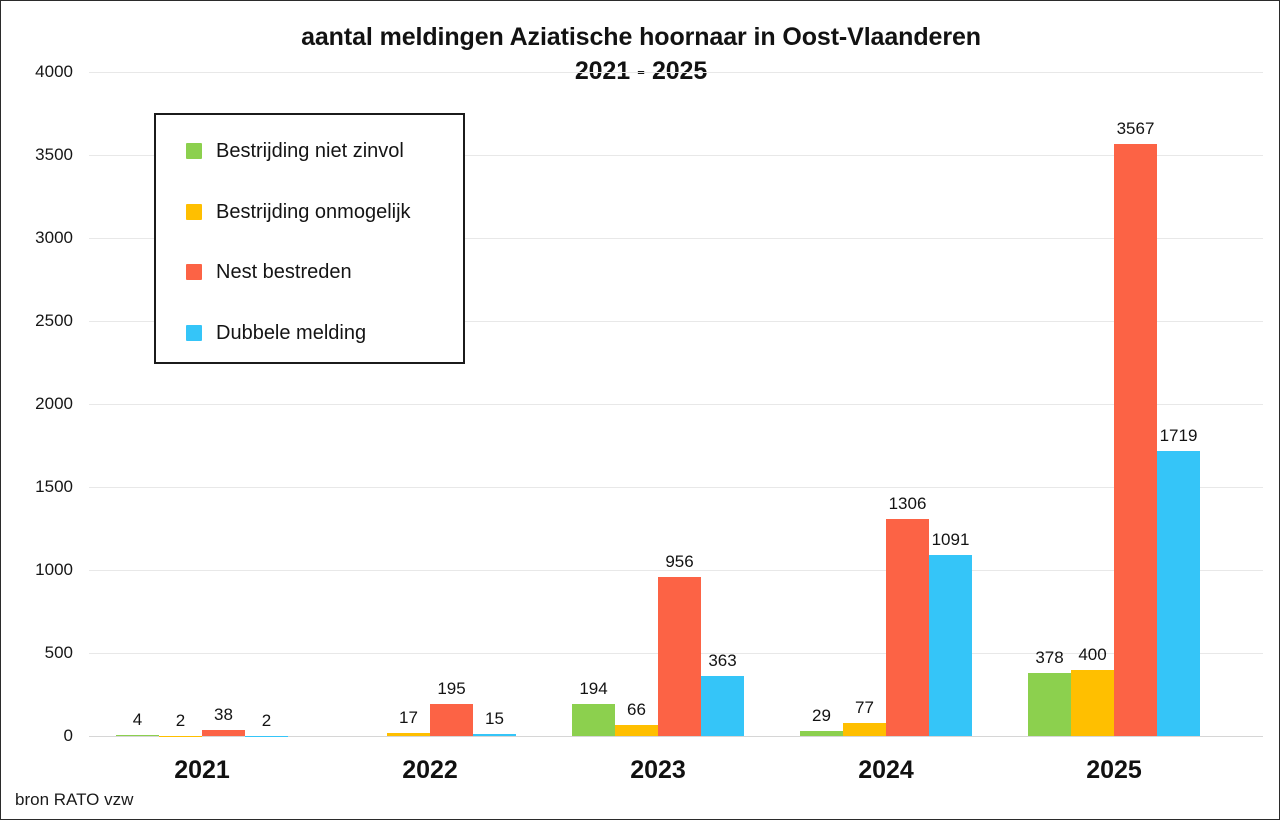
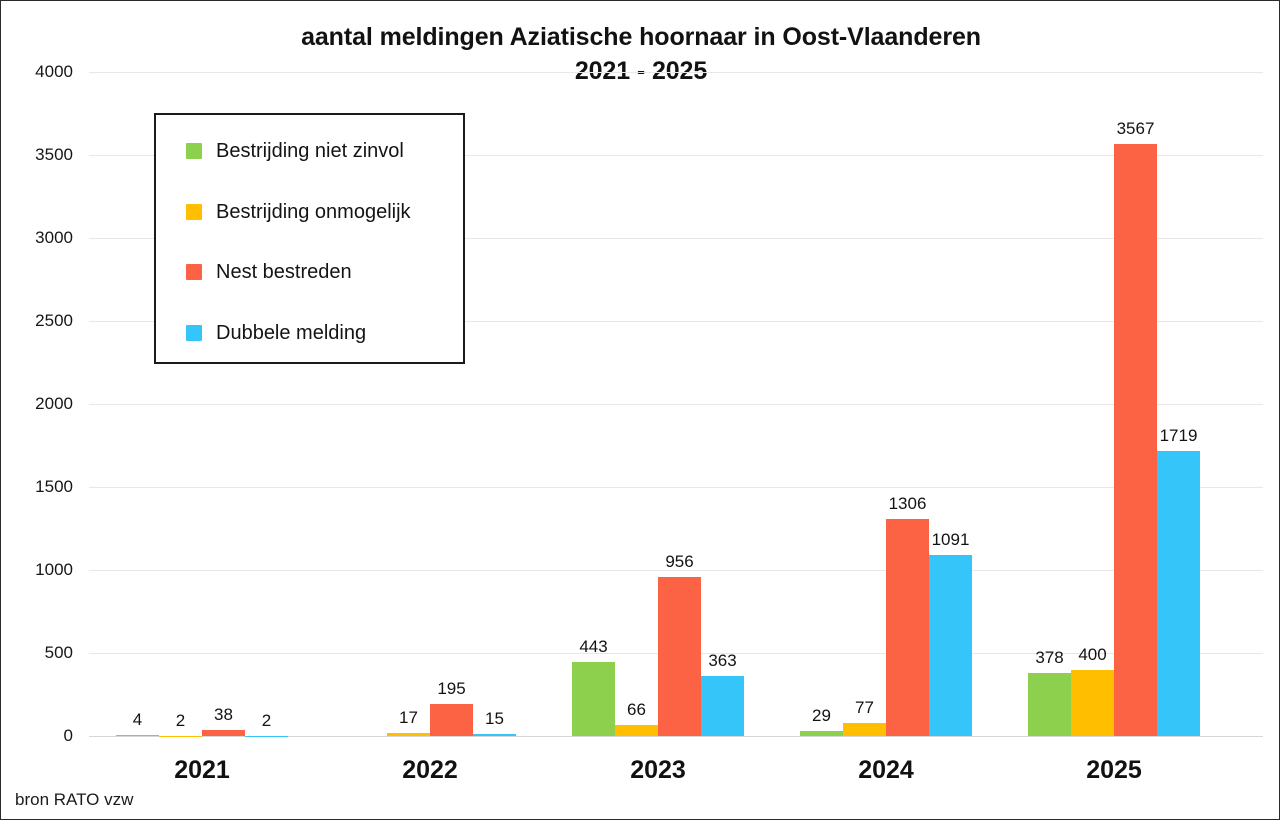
Bestrijding niet zinvol/2023: 194 -> 443
